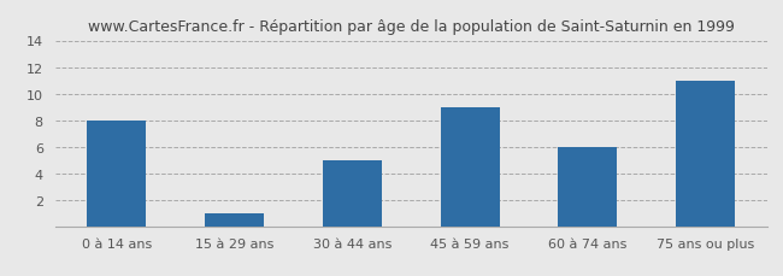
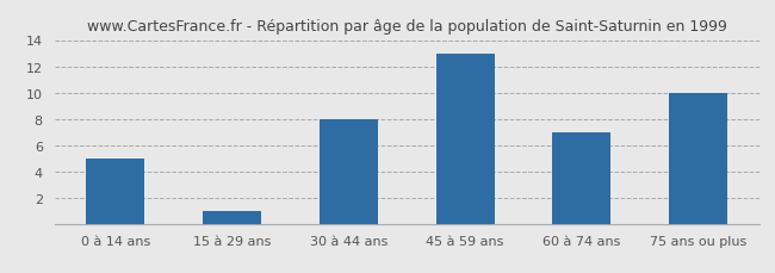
0 à 14 ans: 8 -> 5
30 à 44 ans: 5 -> 8
45 à 59 ans: 9 -> 13
60 à 74 ans: 6 -> 7
75 ans ou plus: 11 -> 10
